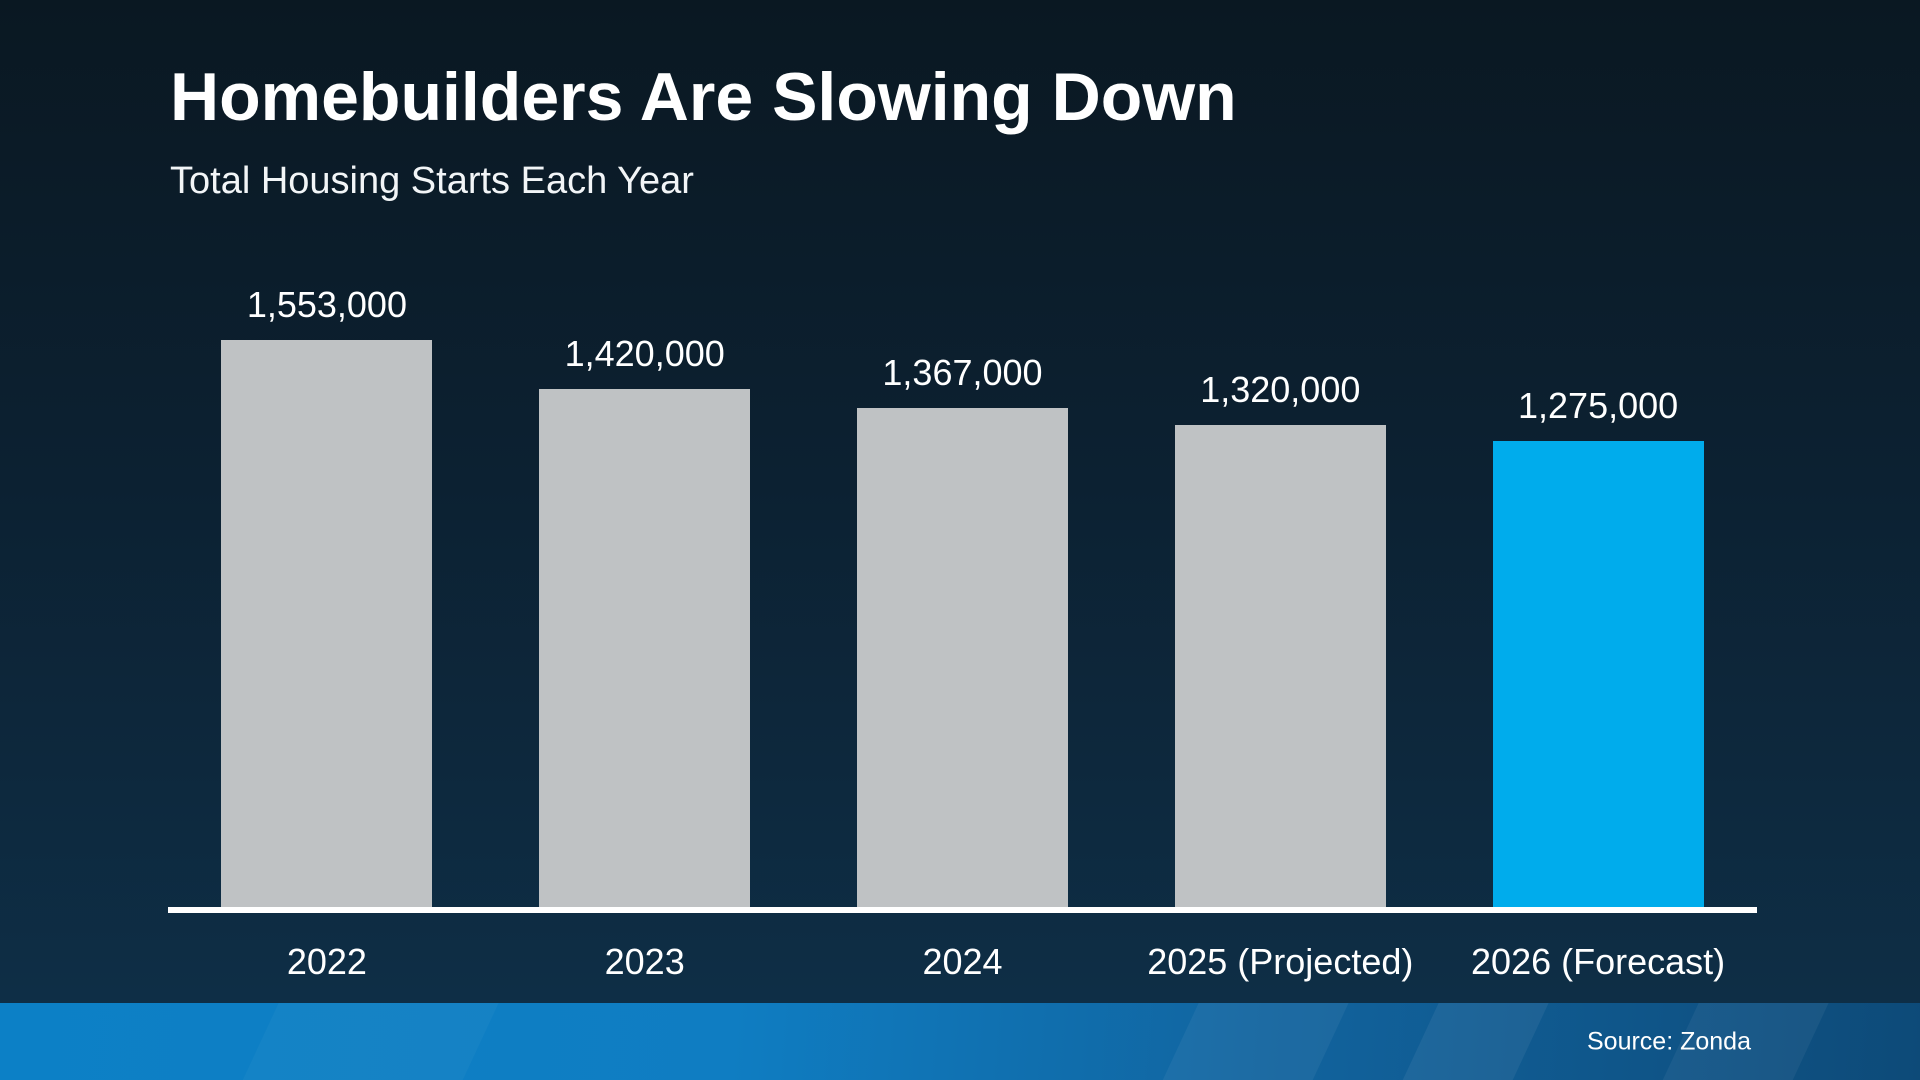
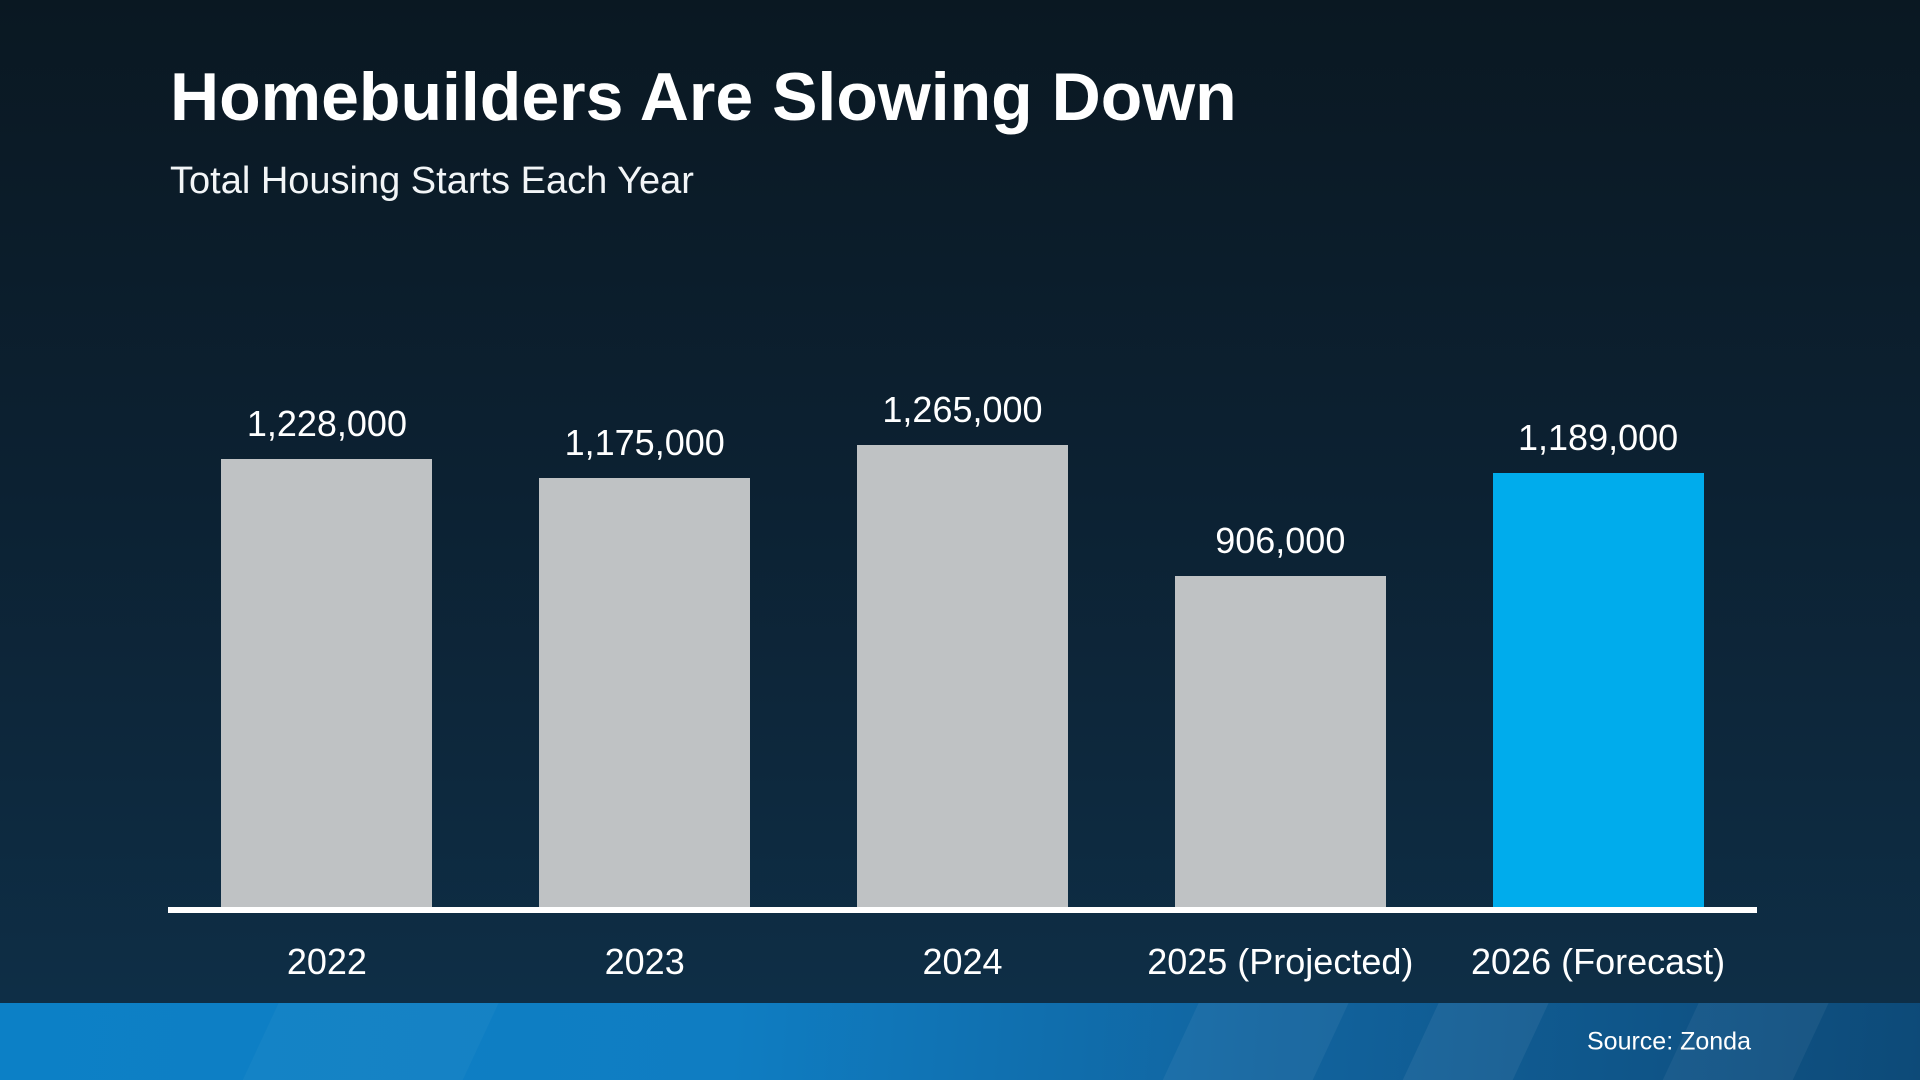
2022: 1,553,000 -> 1,228,000
2023: 1,420,000 -> 1,175,000
2024: 1,367,000 -> 1,265,000
2025 (Projected): 1,320,000 -> 906,000
2026 (Forecast): 1,275,000 -> 1,189,000
